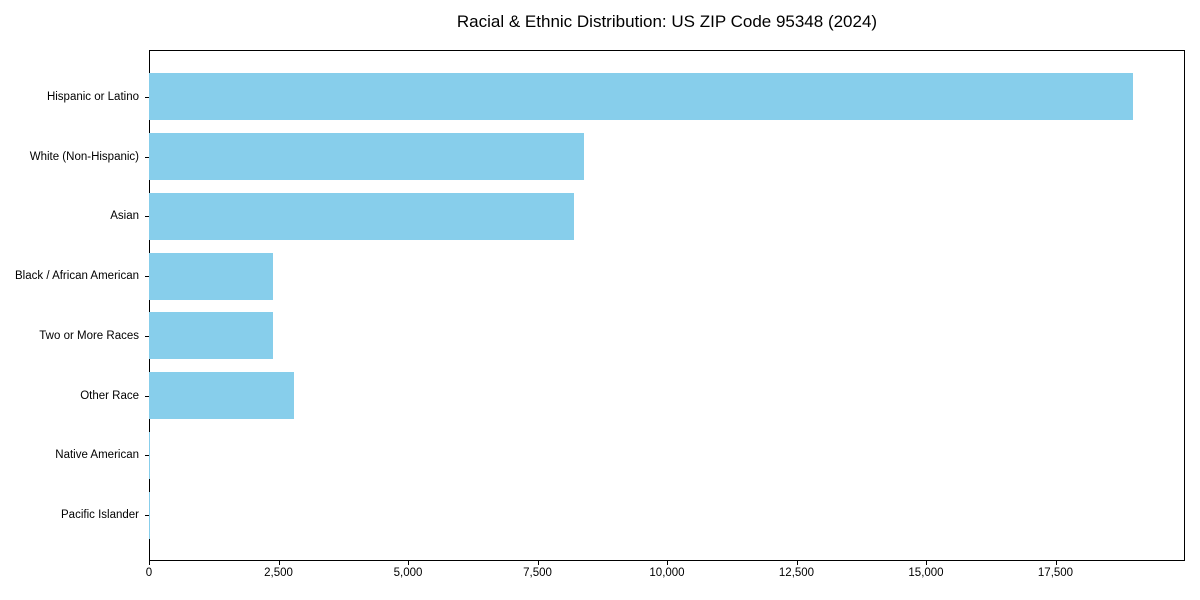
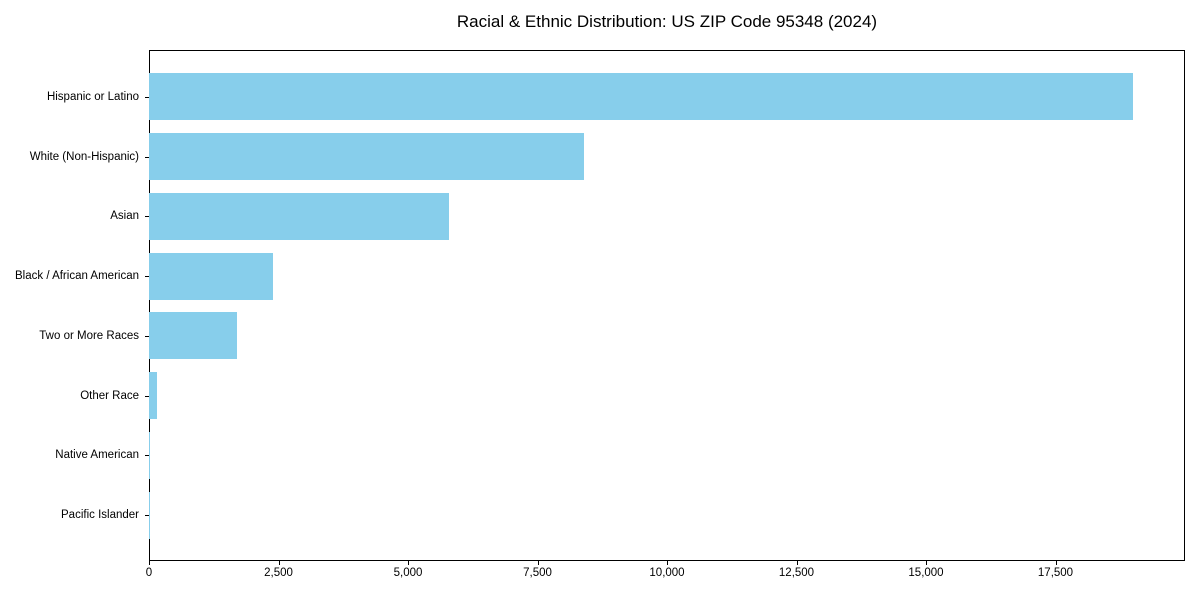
Asian: 8200 -> 5800
Two or More Races: 2400 -> 1700
Other Race: 2800 -> 200
